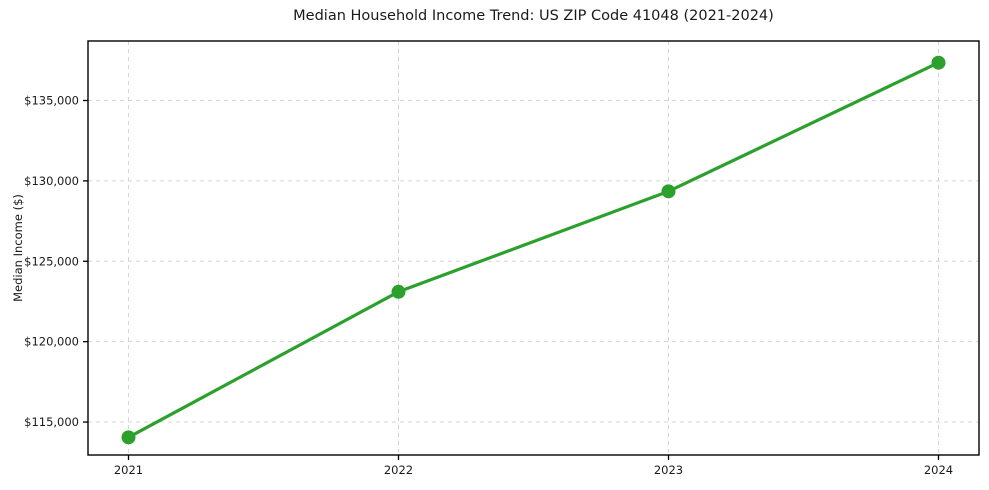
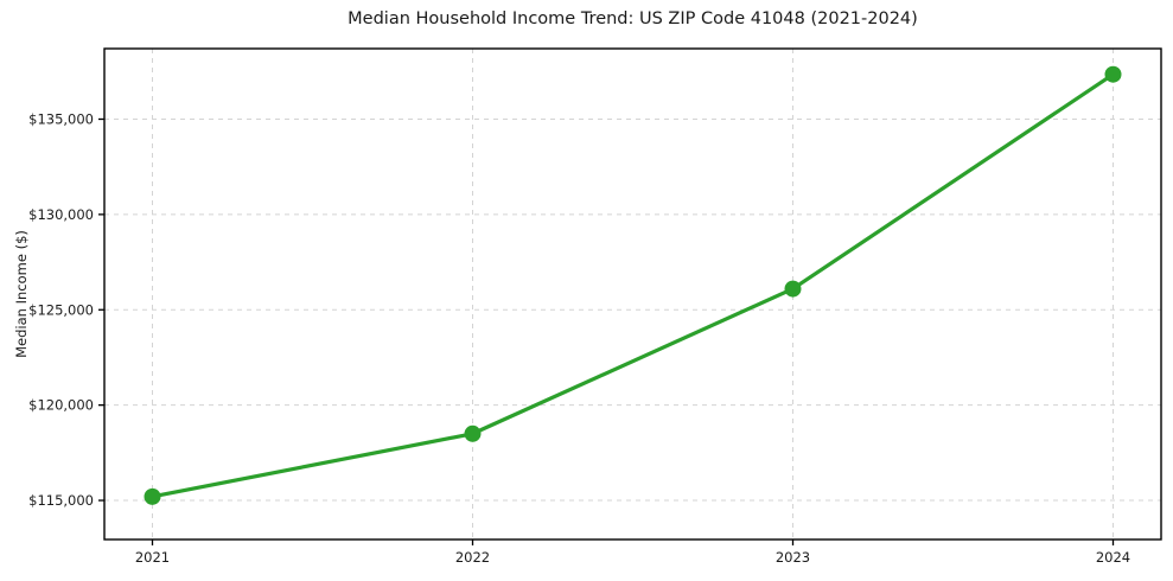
2021: $114000 -> $115200
2022: $123100 -> $118500
2023: $129400 -> $126100
